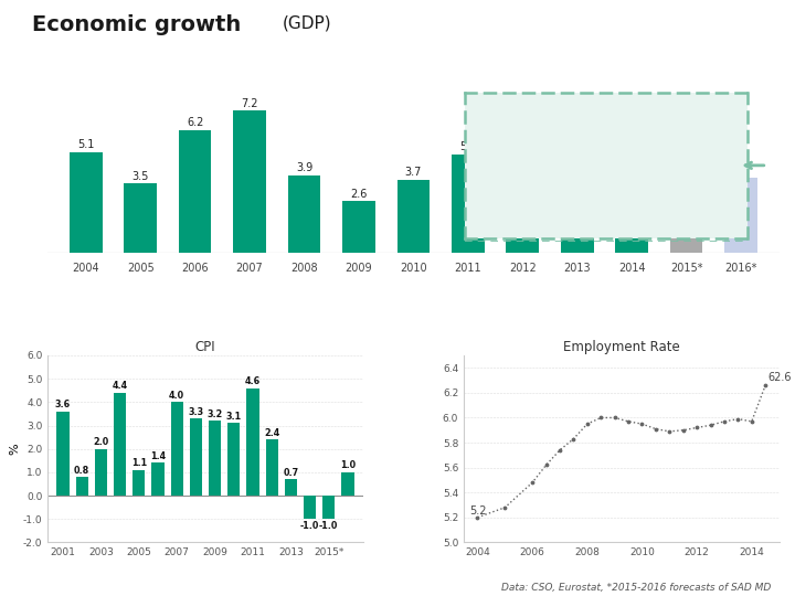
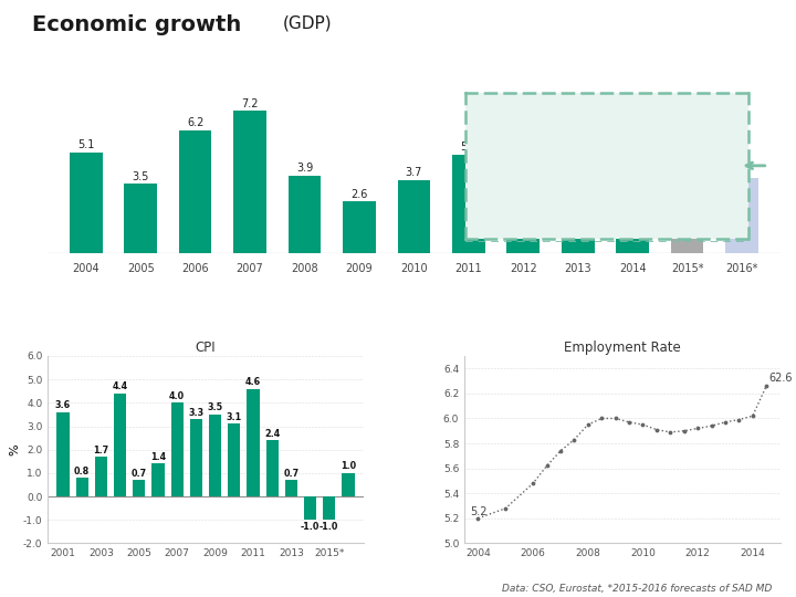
CPI/2003: 2.0 -> 1.7
CPI/2005: 1.1 -> 0.7
CPI/2009: 3.2 -> 3.5
Employment Rate/2014: 5.97 -> 6.02
